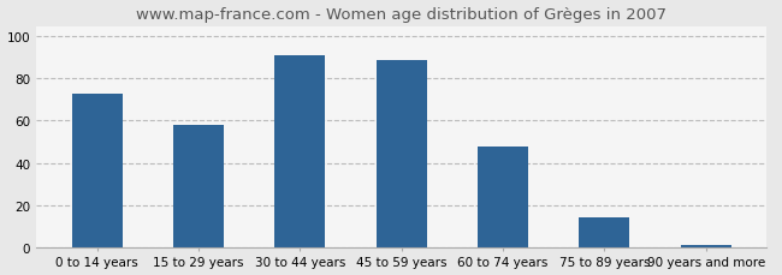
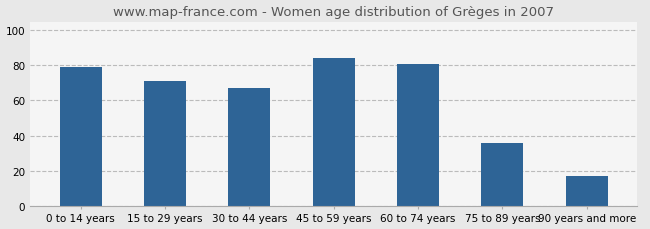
0 to 14 years: 73 -> 79
15 to 29 years: 58 -> 71
30 to 44 years: 91 -> 67
45 to 59 years: 89 -> 84
60 to 74 years: 48 -> 81
75 to 89 years: 14 -> 36
90 years and more: 1 -> 17
